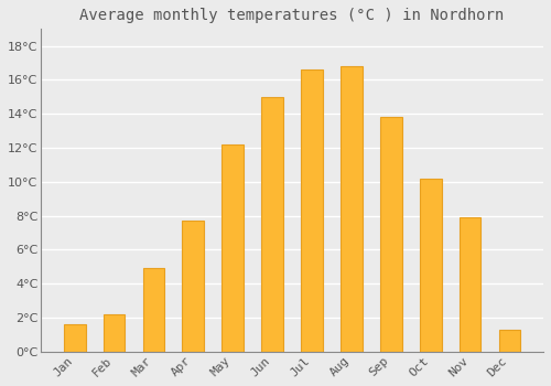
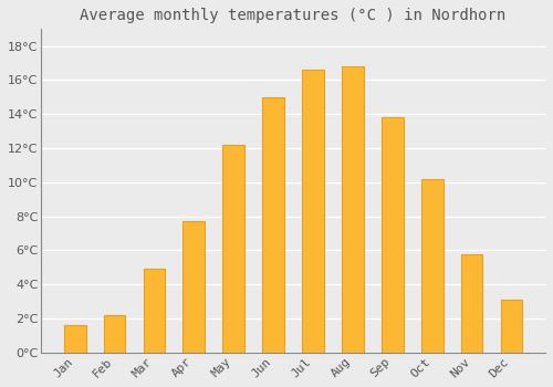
Nov: 7.9°C -> 5.8°C
Dec: 1.3°C -> 3.1°C
